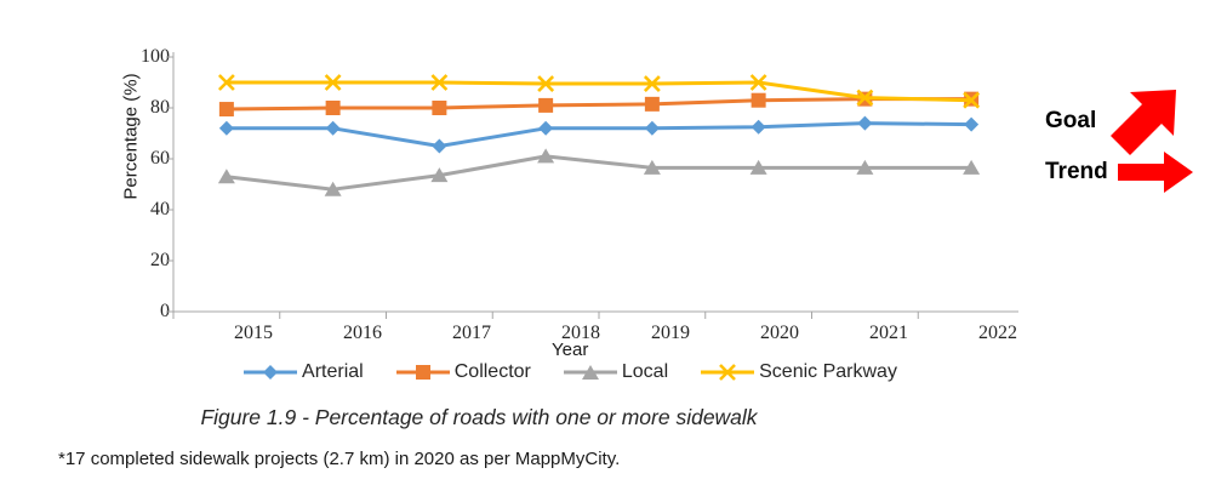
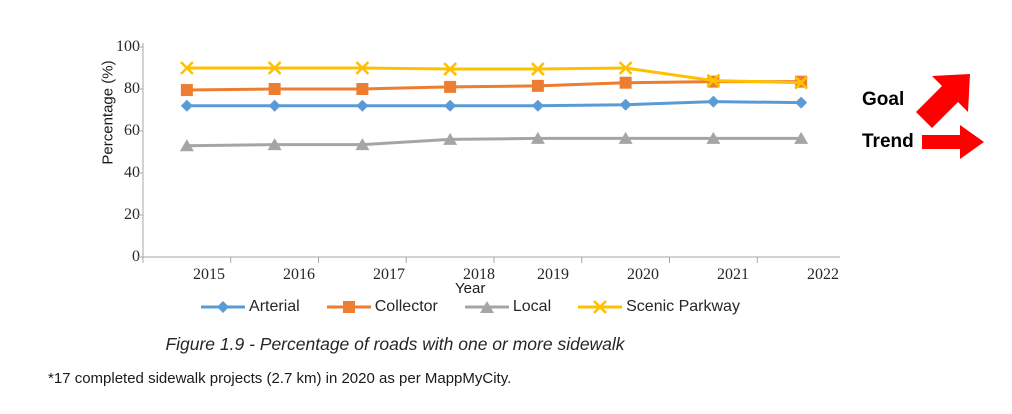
Local/2016: 48 -> 54
Arterial/2017: 65 -> 72
Local/2018: 61 -> 56
